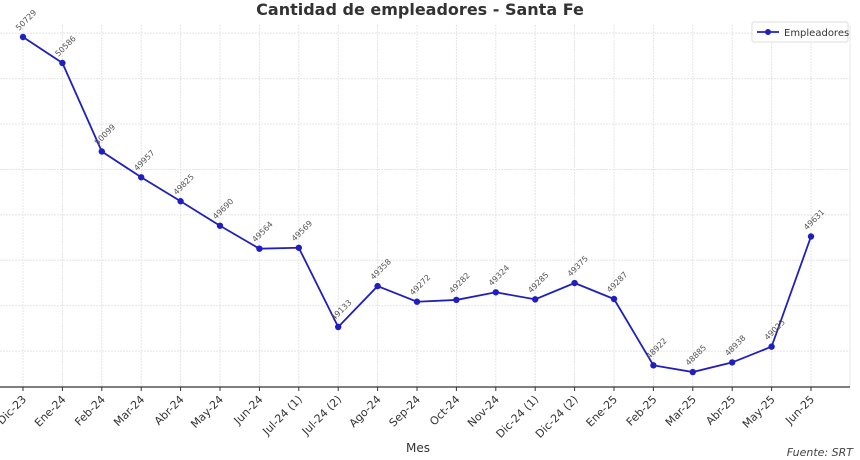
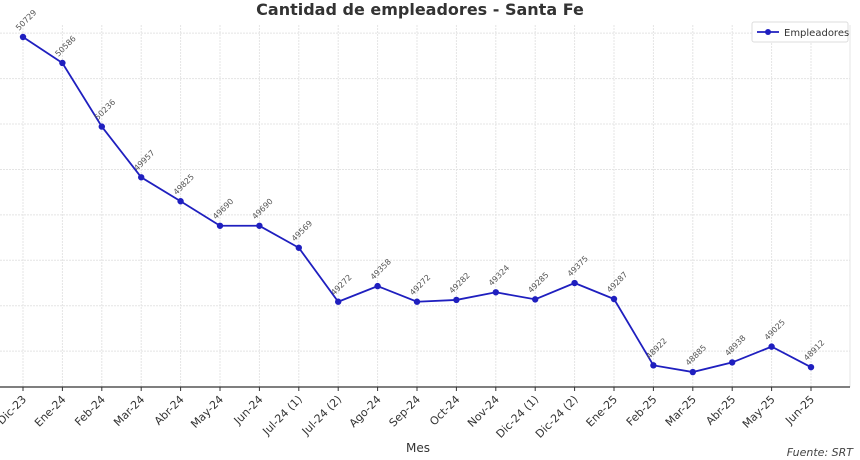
Feb-24: 50099 -> 50236
Jun-24: 49564 -> 49690
Jul-24 (2): 49133 -> 49272
Jun-25: 49631 -> 48912
